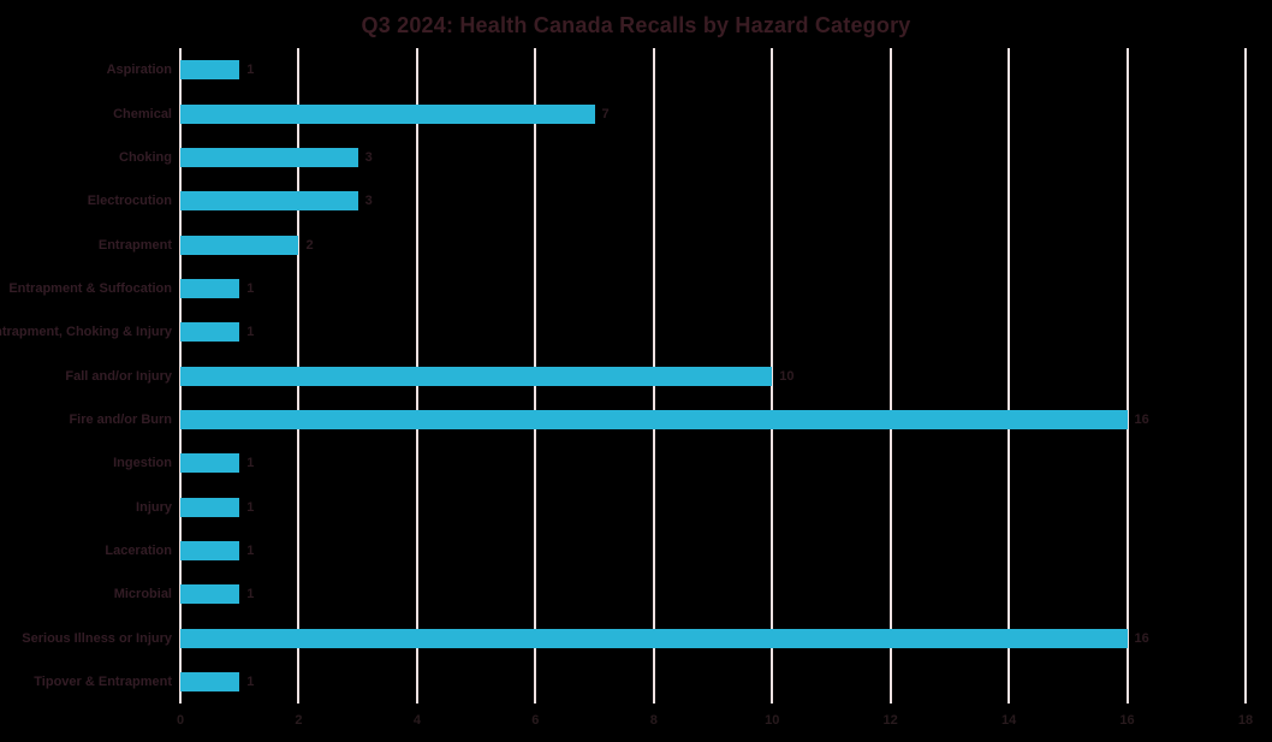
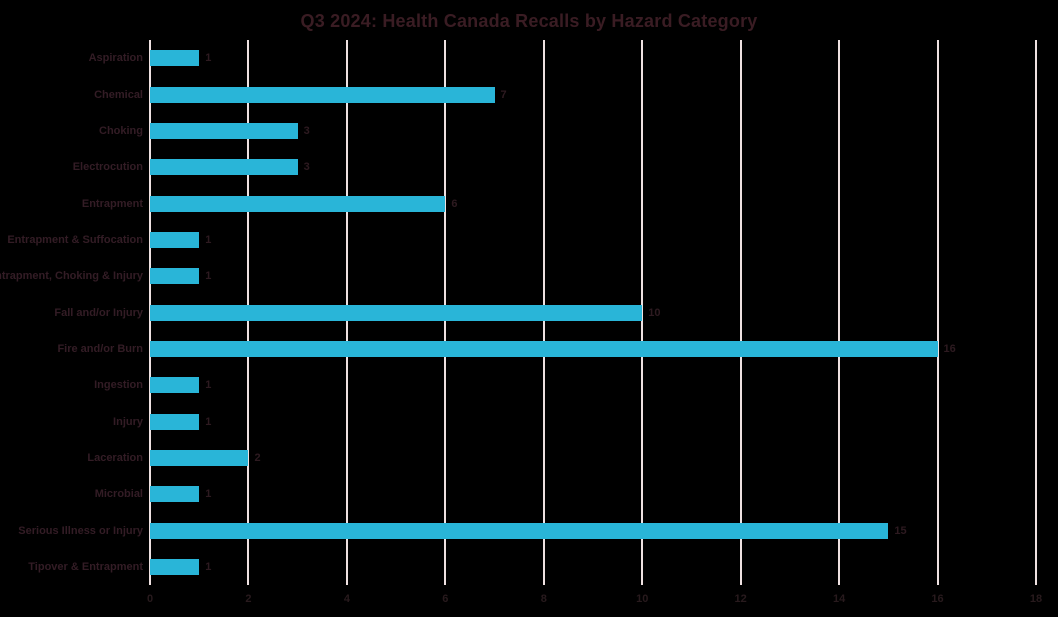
Entrapment: 2 -> 6
Laceration: 1 -> 2
Serious Illness or Injury: 16 -> 15
